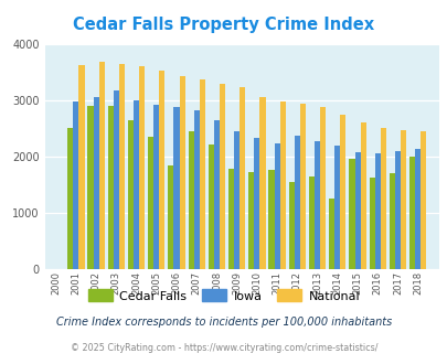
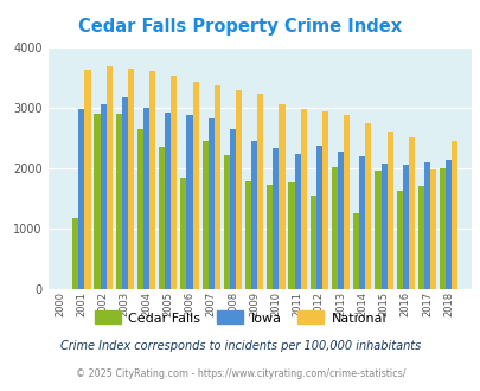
Cedar Falls/2001: 2500 -> 1180
Cedar Falls/2013: 1650 -> 2020
National/2017: 2460 -> 1980
